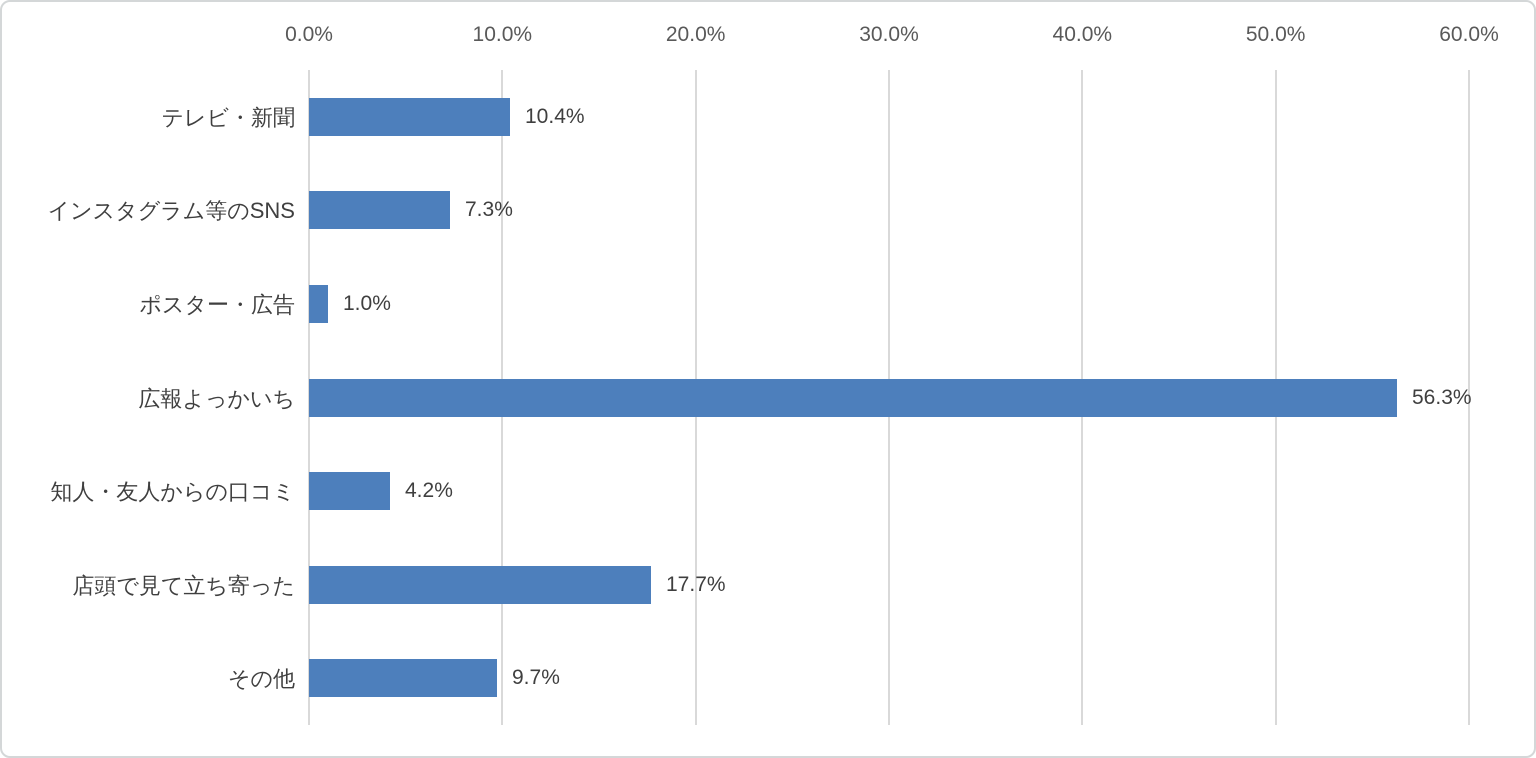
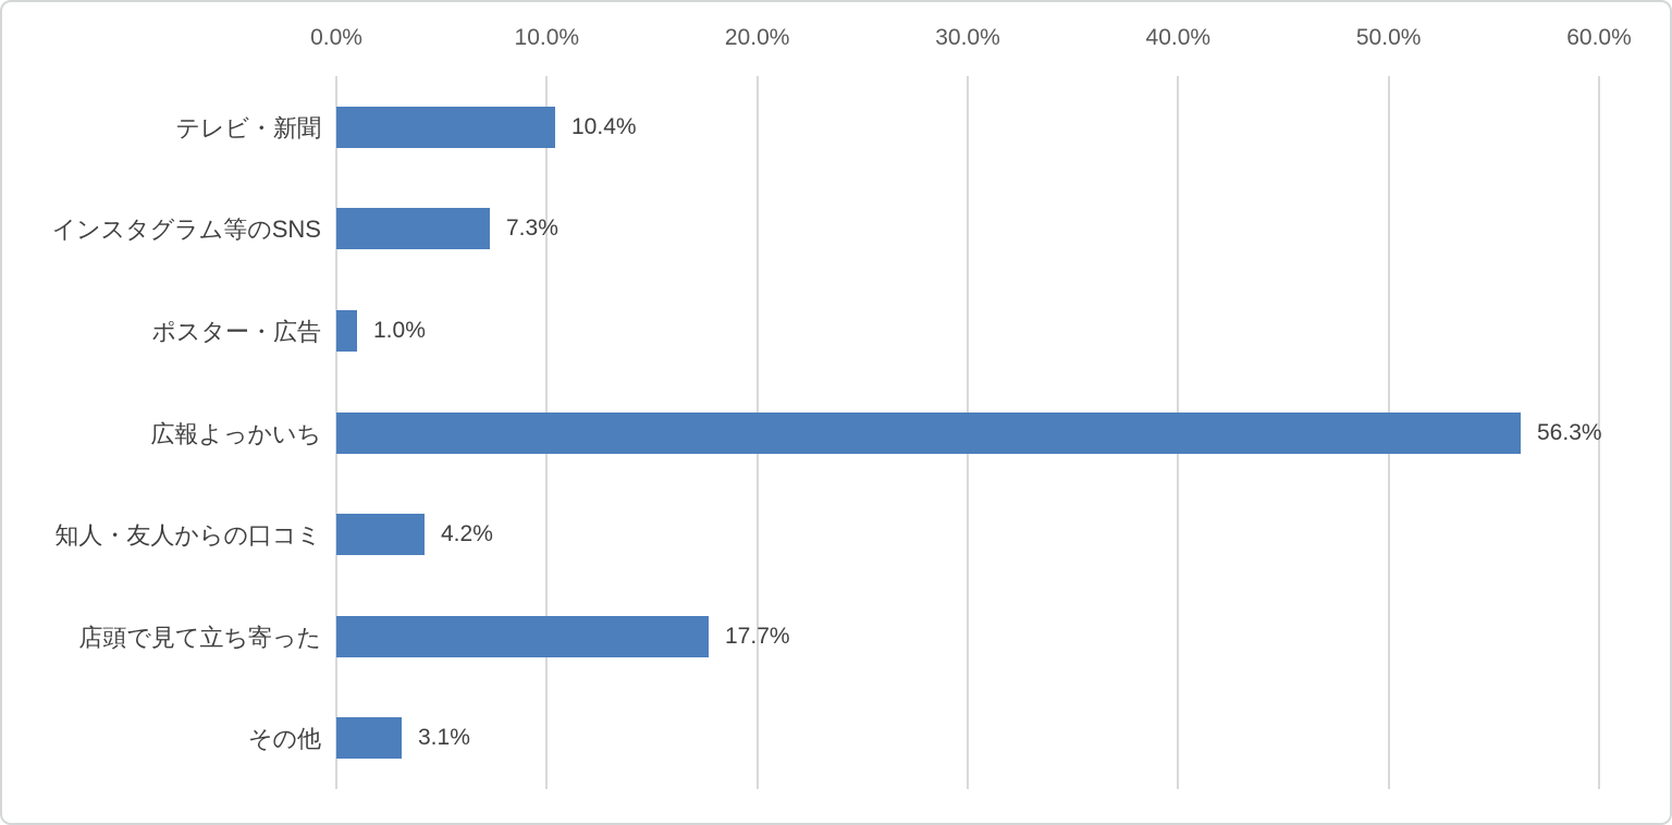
その他: 9.7% -> 3.1%
